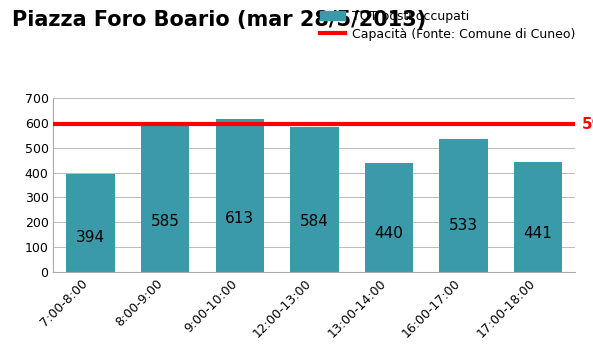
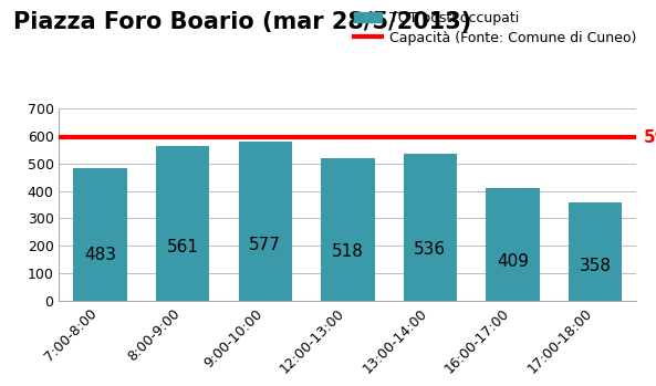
7:00-8:00: 394 -> 483
8:00-9:00: 585 -> 561
9:00-10:00: 613 -> 577
12:00-13:00: 584 -> 518
13:00-14:00: 440 -> 536
16:00-17:00: 533 -> 409
17:00-18:00: 441 -> 358
